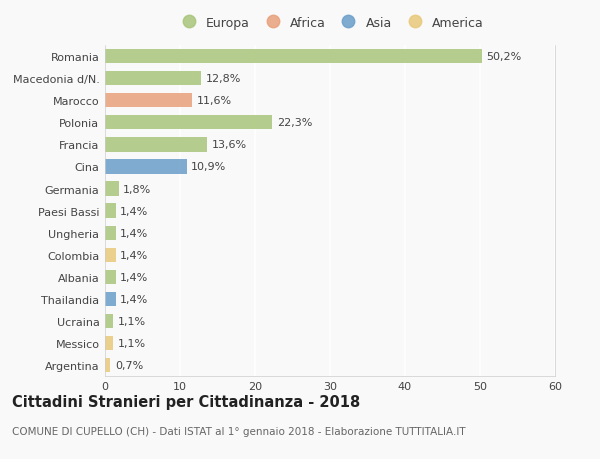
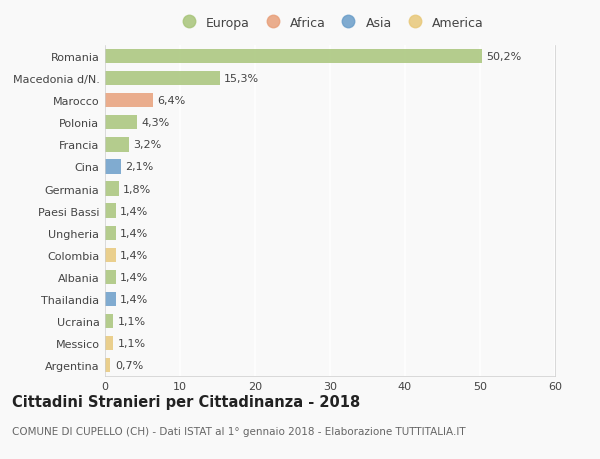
Macedonia d/N.: 12,8% -> 15,3%
Marocco: 11,6% -> 6,4%
Polonia: 22,3% -> 4,3%
Francia: 13,6% -> 3,2%
Cina: 10,9% -> 2,1%
